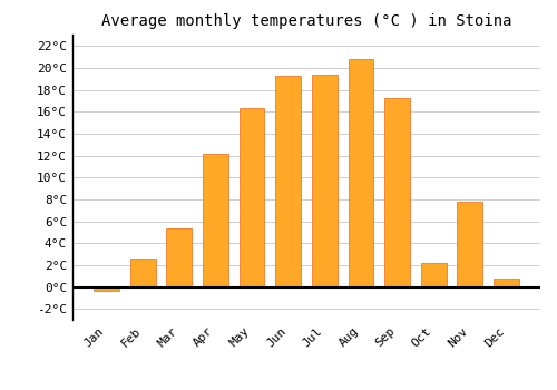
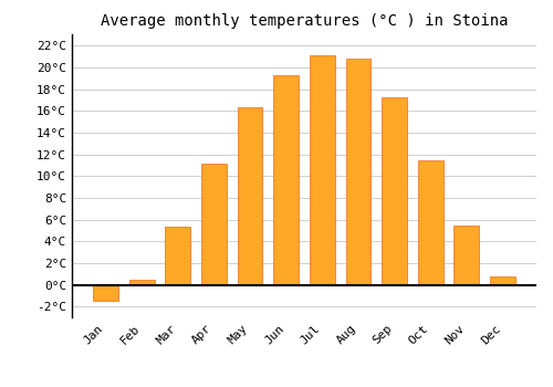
Jan: -0.4°C -> -1.5°C
Feb: 2.6°C -> 0.5°C
Apr: 12.2°C -> 11.1°C
Jul: 19.4°C -> 21.1°C
Oct: 2.2°C -> 11.5°C
Nov: 7.8°C -> 5.4°C
